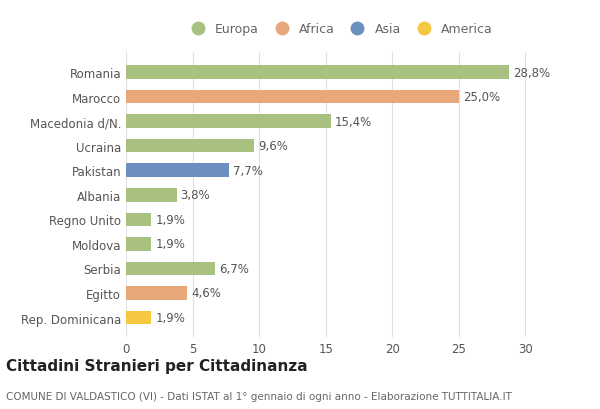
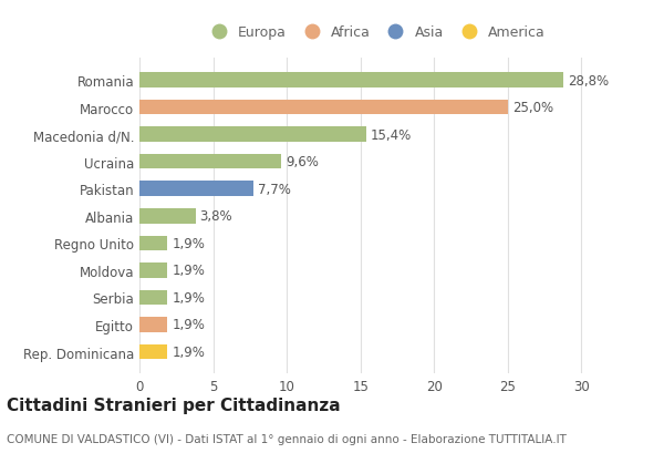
Serbia: 6,7% -> 1,9%
Egitto: 4,6% -> 1,9%
